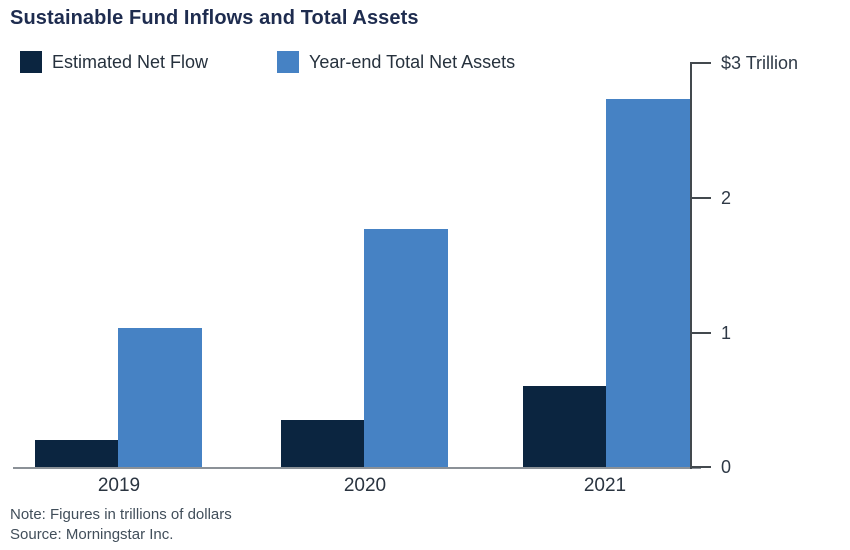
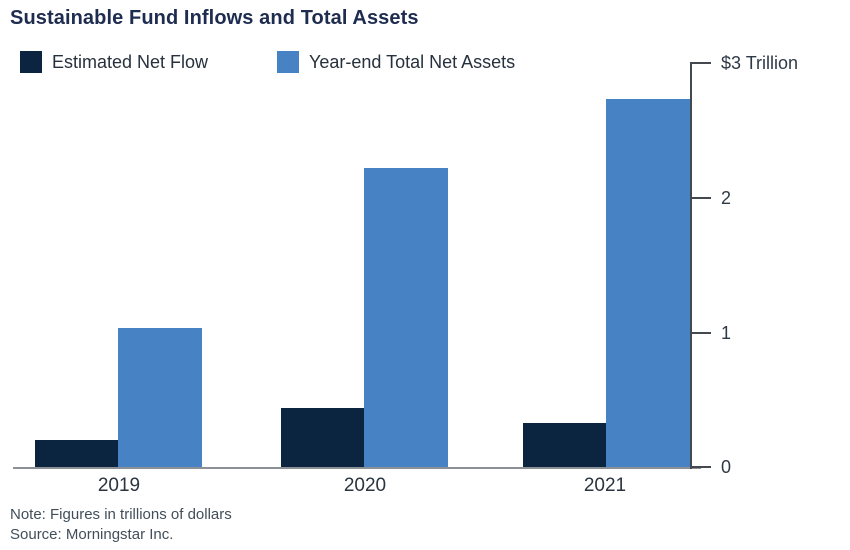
Estimated Net Flow/2020: 0.35 -> 0.44
Year-end Total Net Assets/2020: 1.77 -> 2.22
Estimated Net Flow/2021: 0.60 -> 0.33
